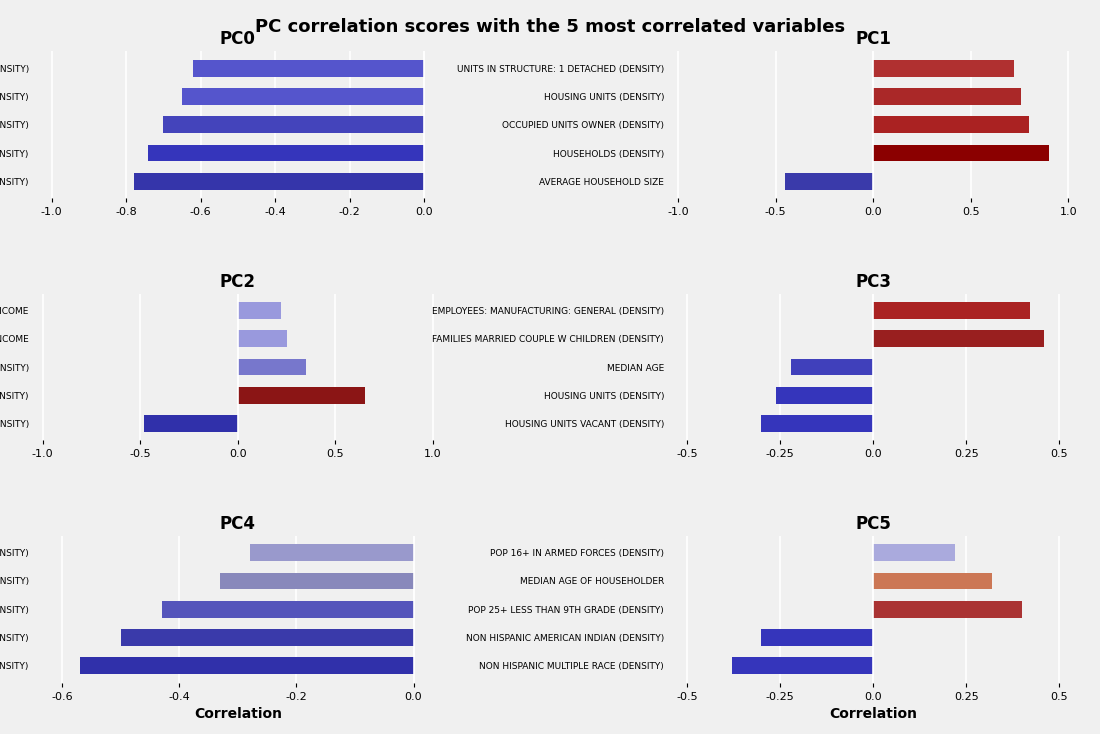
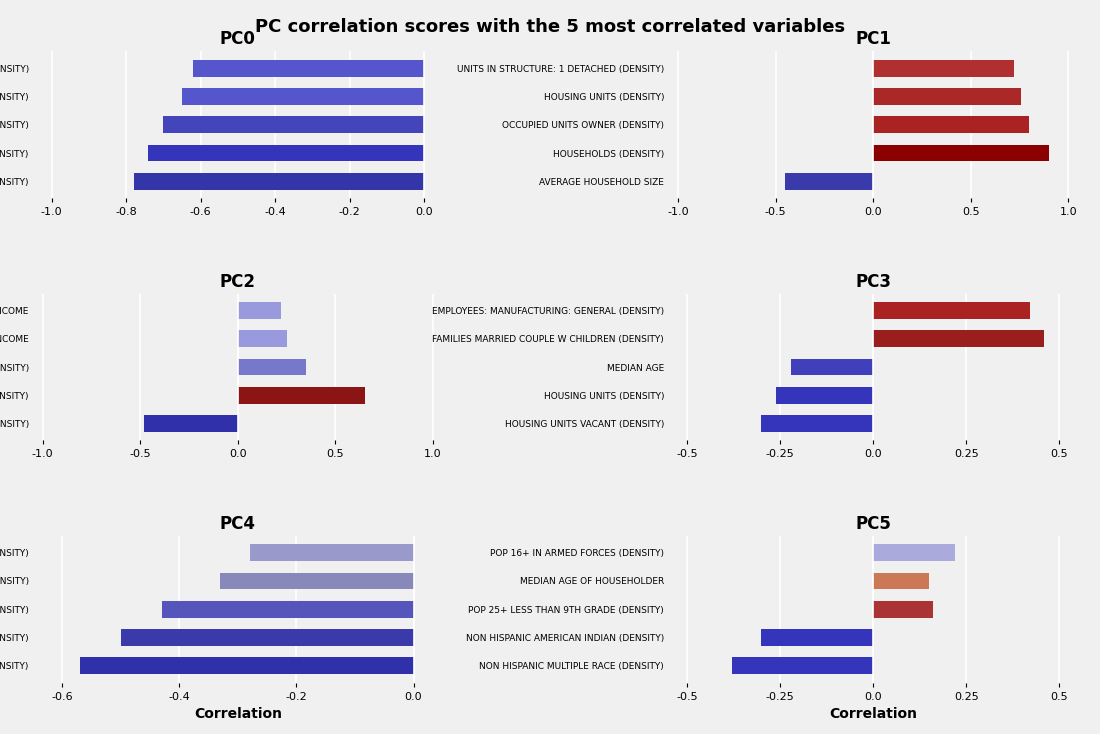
PC5/MEDIAN AGE OF HOUSEHOLDER: 0.32 -> 0.15
PC5/POP 25+ LESS THAN 9TH GRADE (DENSITY): 0.40 -> 0.16
